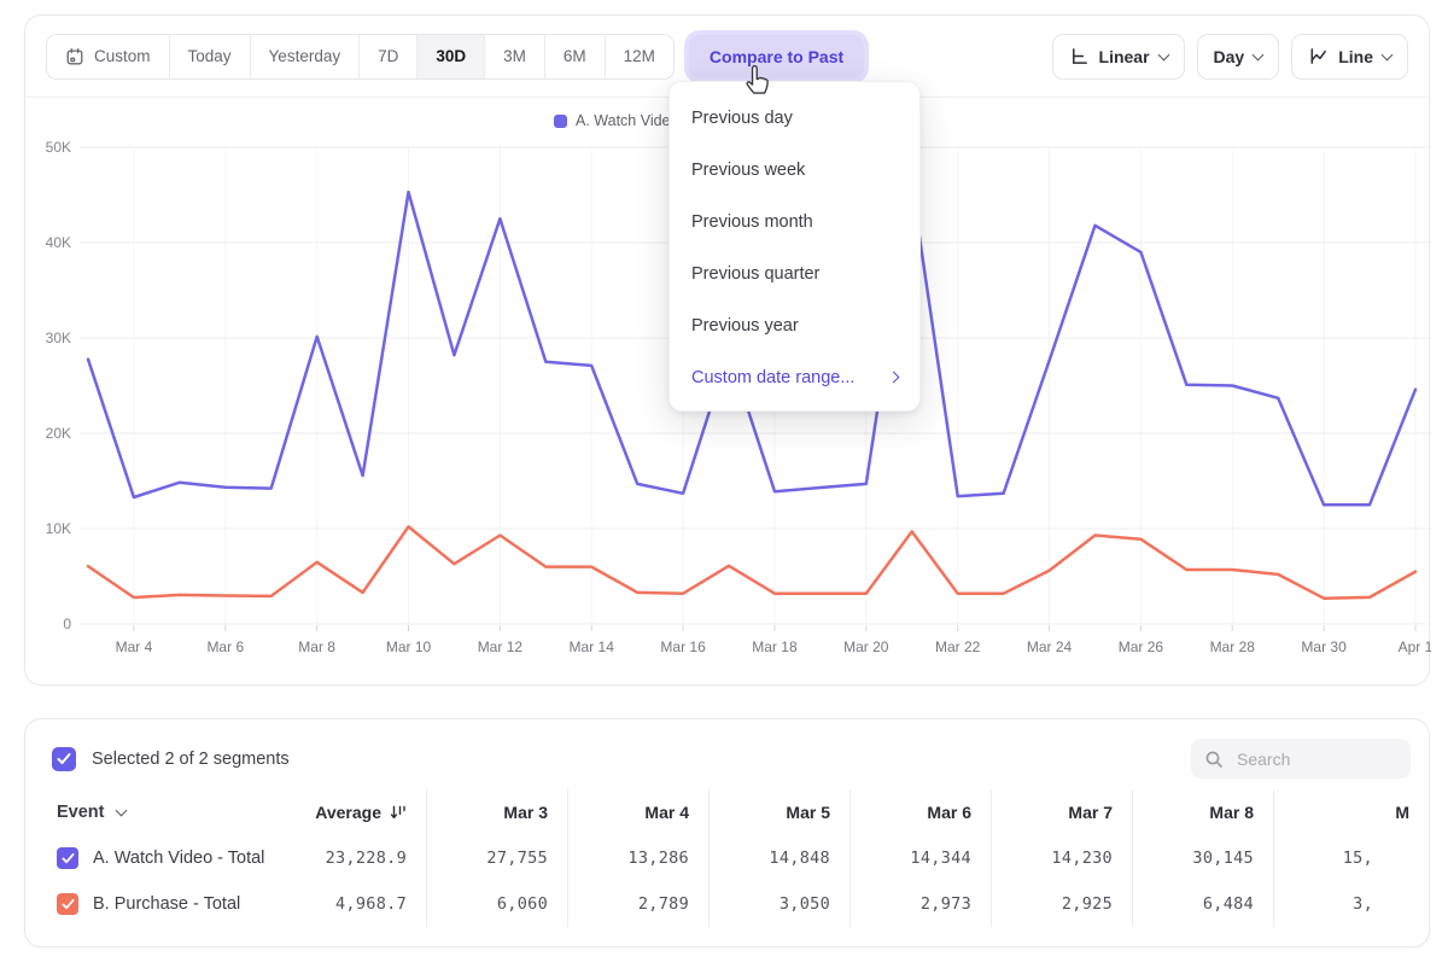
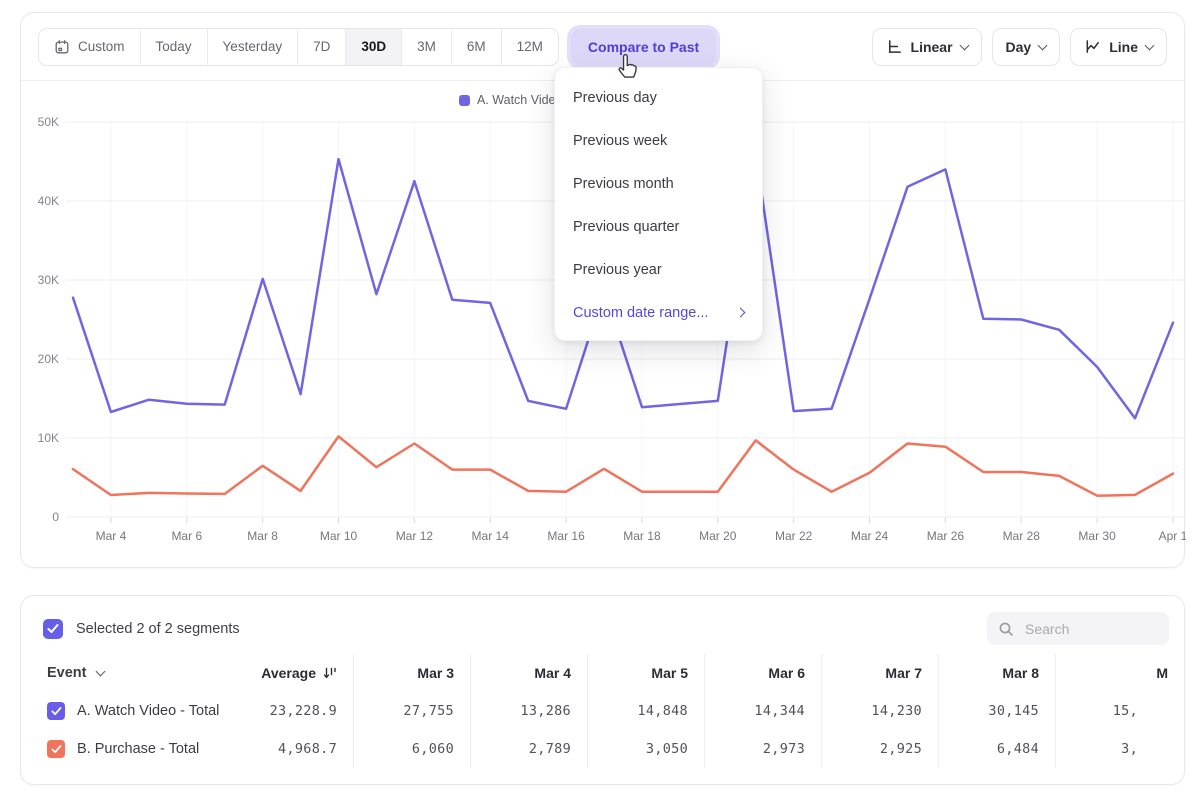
B. Purchase - Total/Mar 22: 3K -> 6K
A. Watch Video - Total/Mar 26: 39K -> 44K
A. Watch Video - Total/Mar 30: 12K -> 19K
